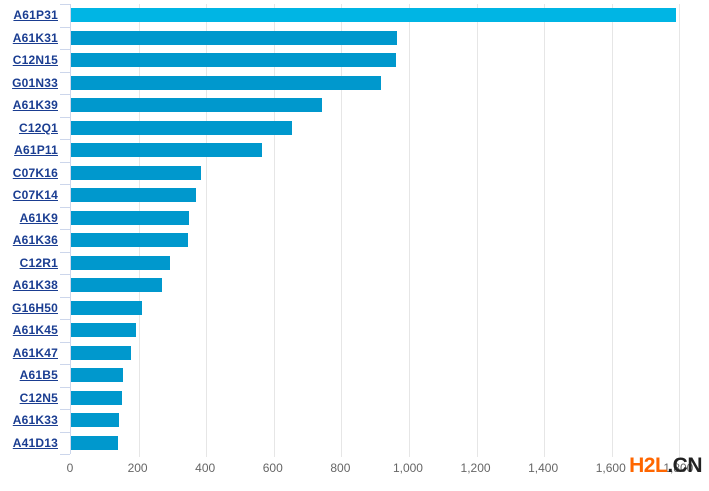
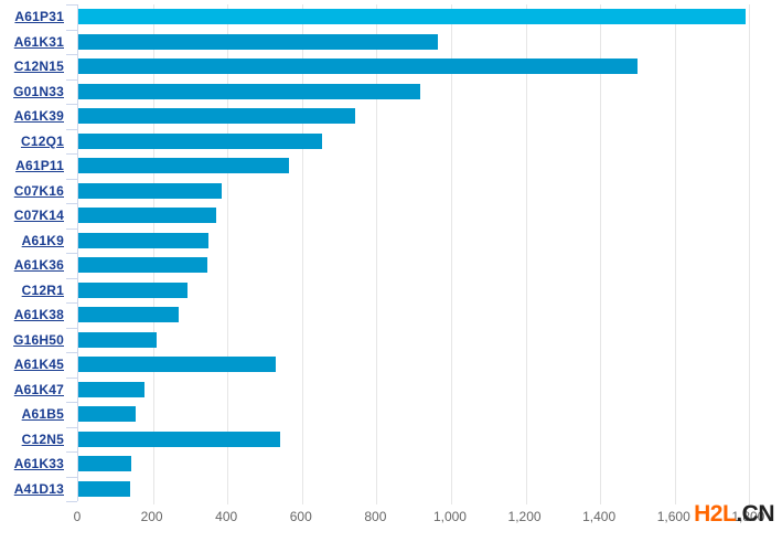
C12N15: 960 -> 1500
A61K45: 190 -> 530
C12N5: 150 -> 540
